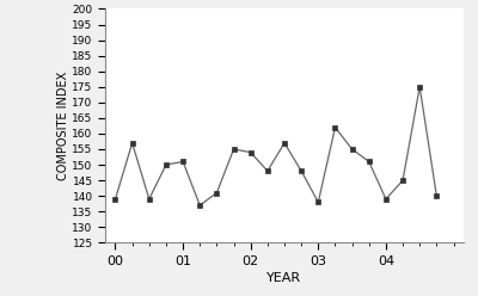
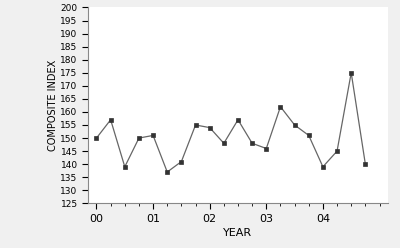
00: 139 -> 150
03: 138 -> 146
